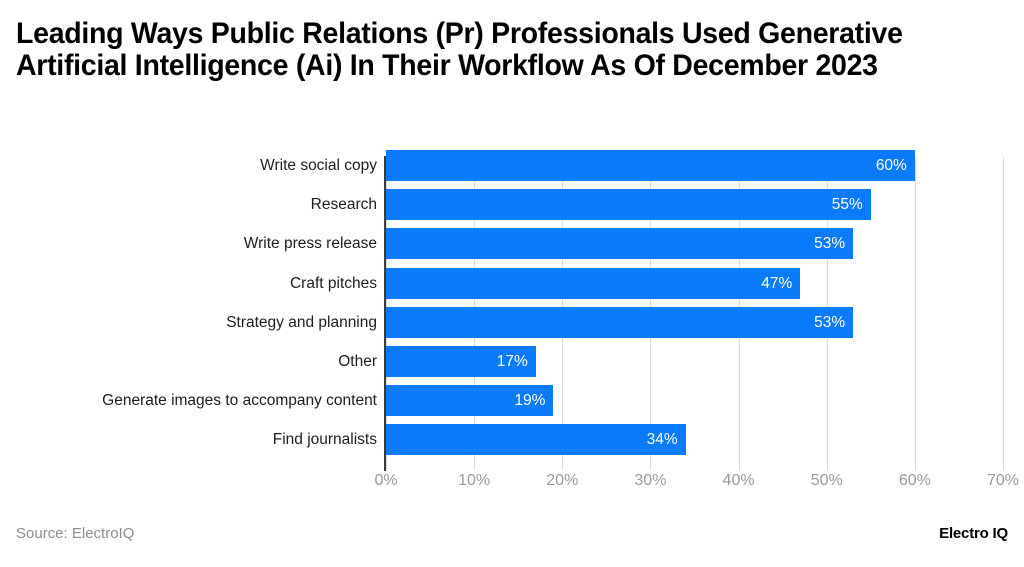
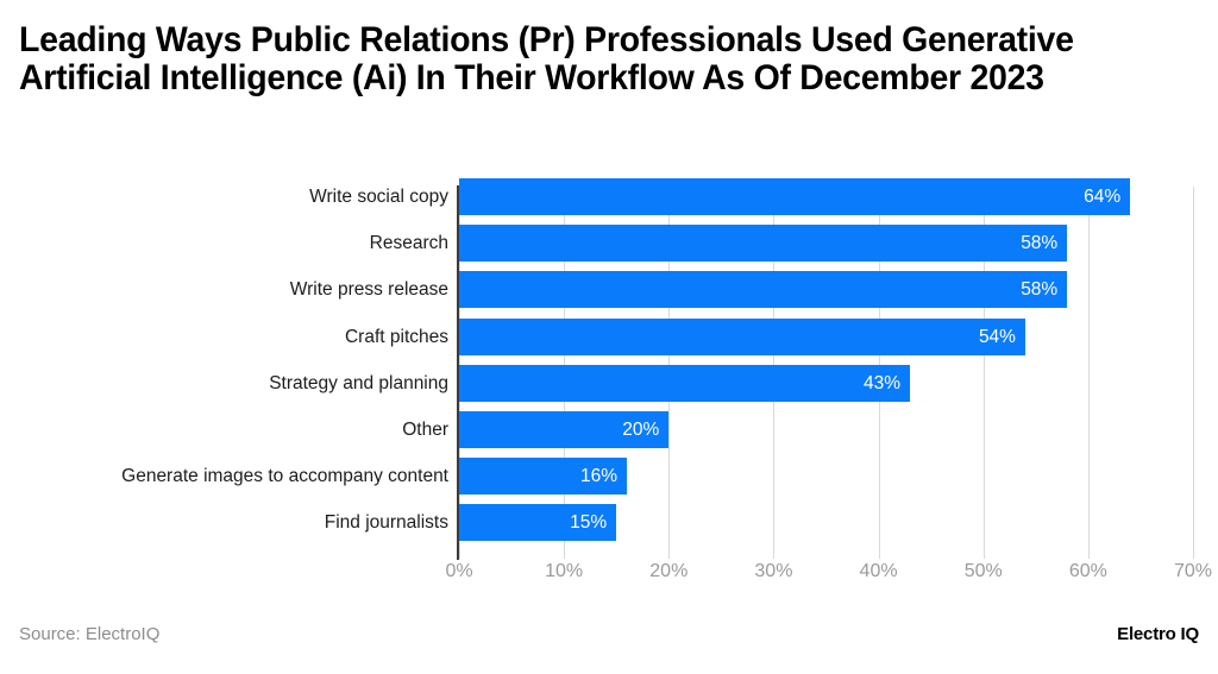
Write social copy: 60% -> 64%
Research: 55% -> 58%
Write press release: 53% -> 58%
Craft pitches: 47% -> 54%
Strategy and planning: 53% -> 43%
Other: 17% -> 20%
Generate images to accompany content: 19% -> 16%
Find journalists: 34% -> 15%
